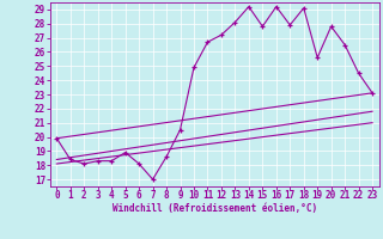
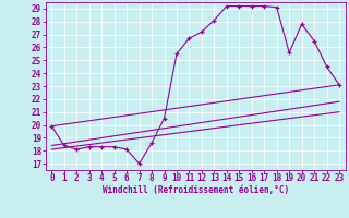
5: 18.9 -> 18.3
10: 24.9 -> 25.5
15: 27.8 -> 29.2
17: 27.9 -> 29.2
